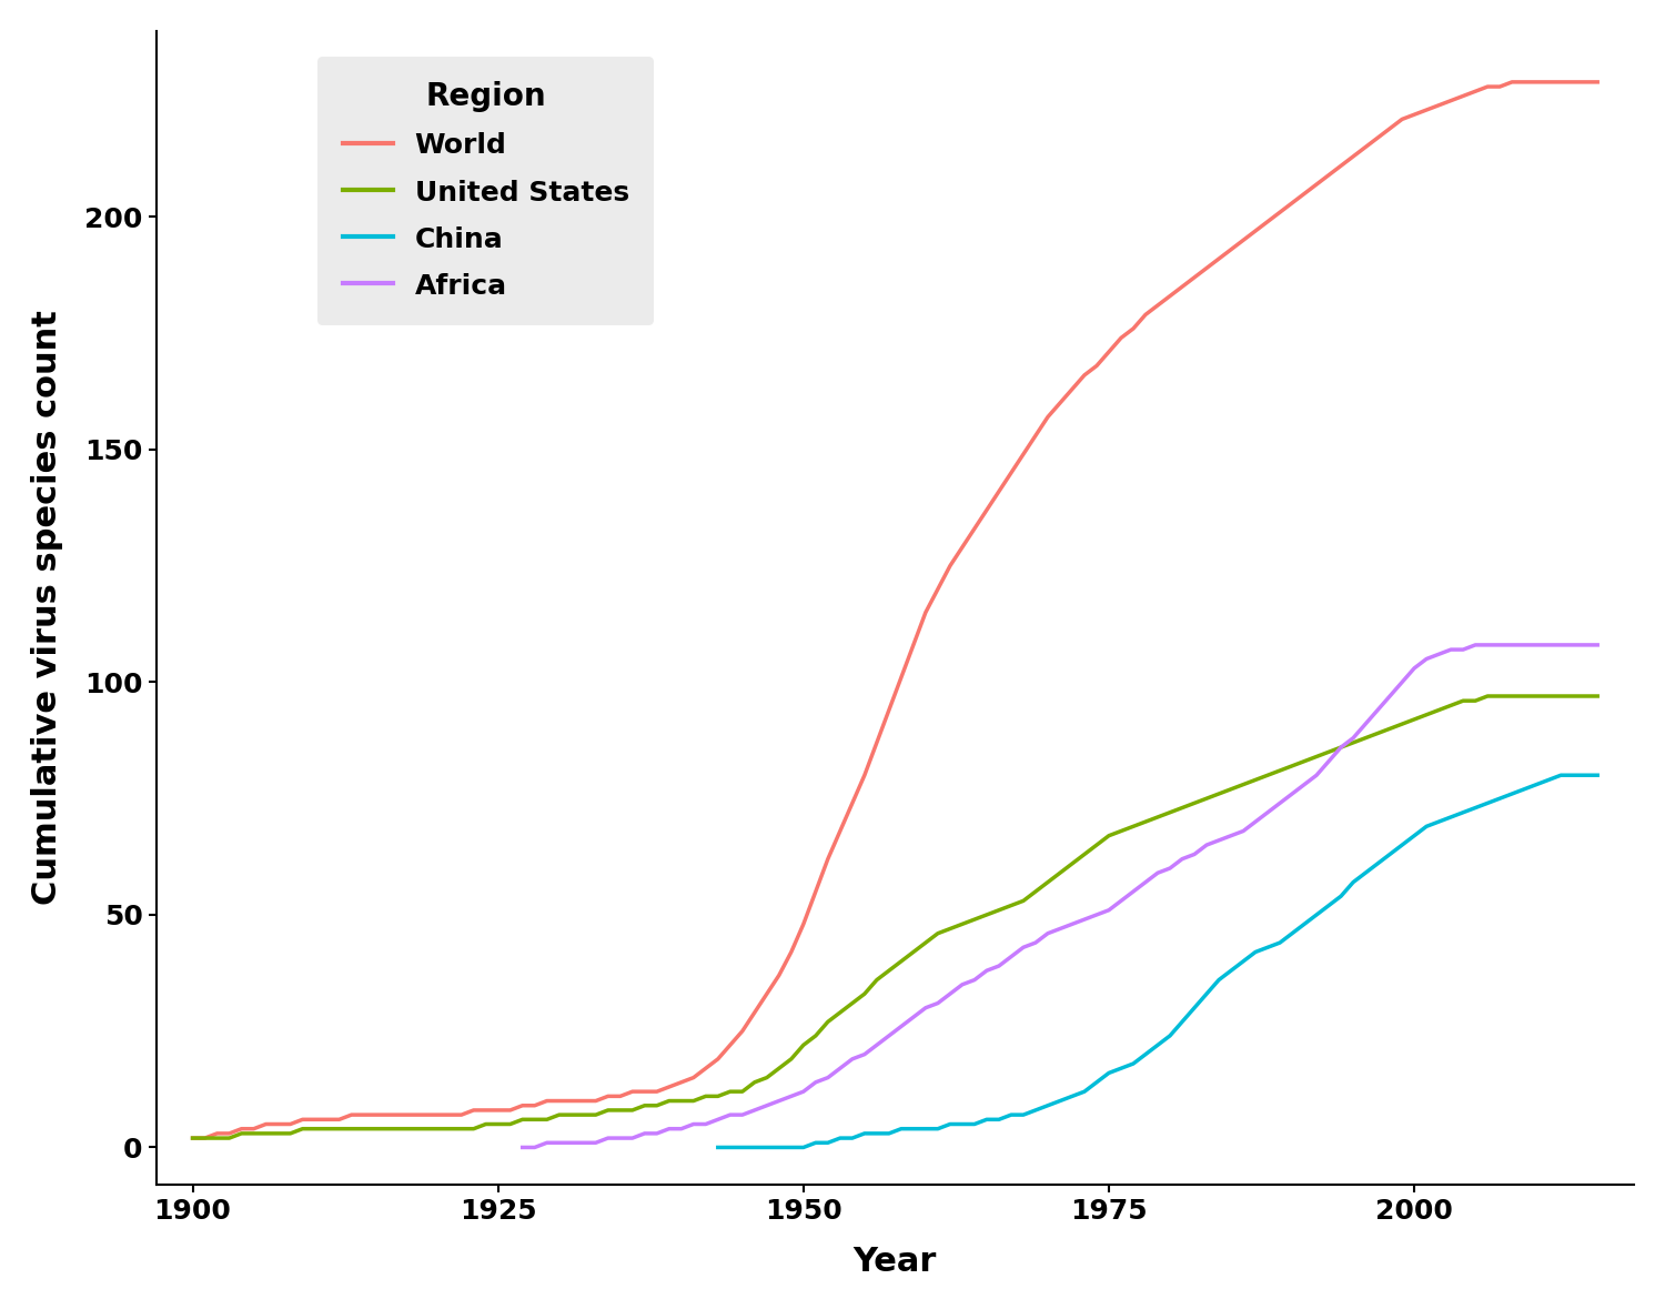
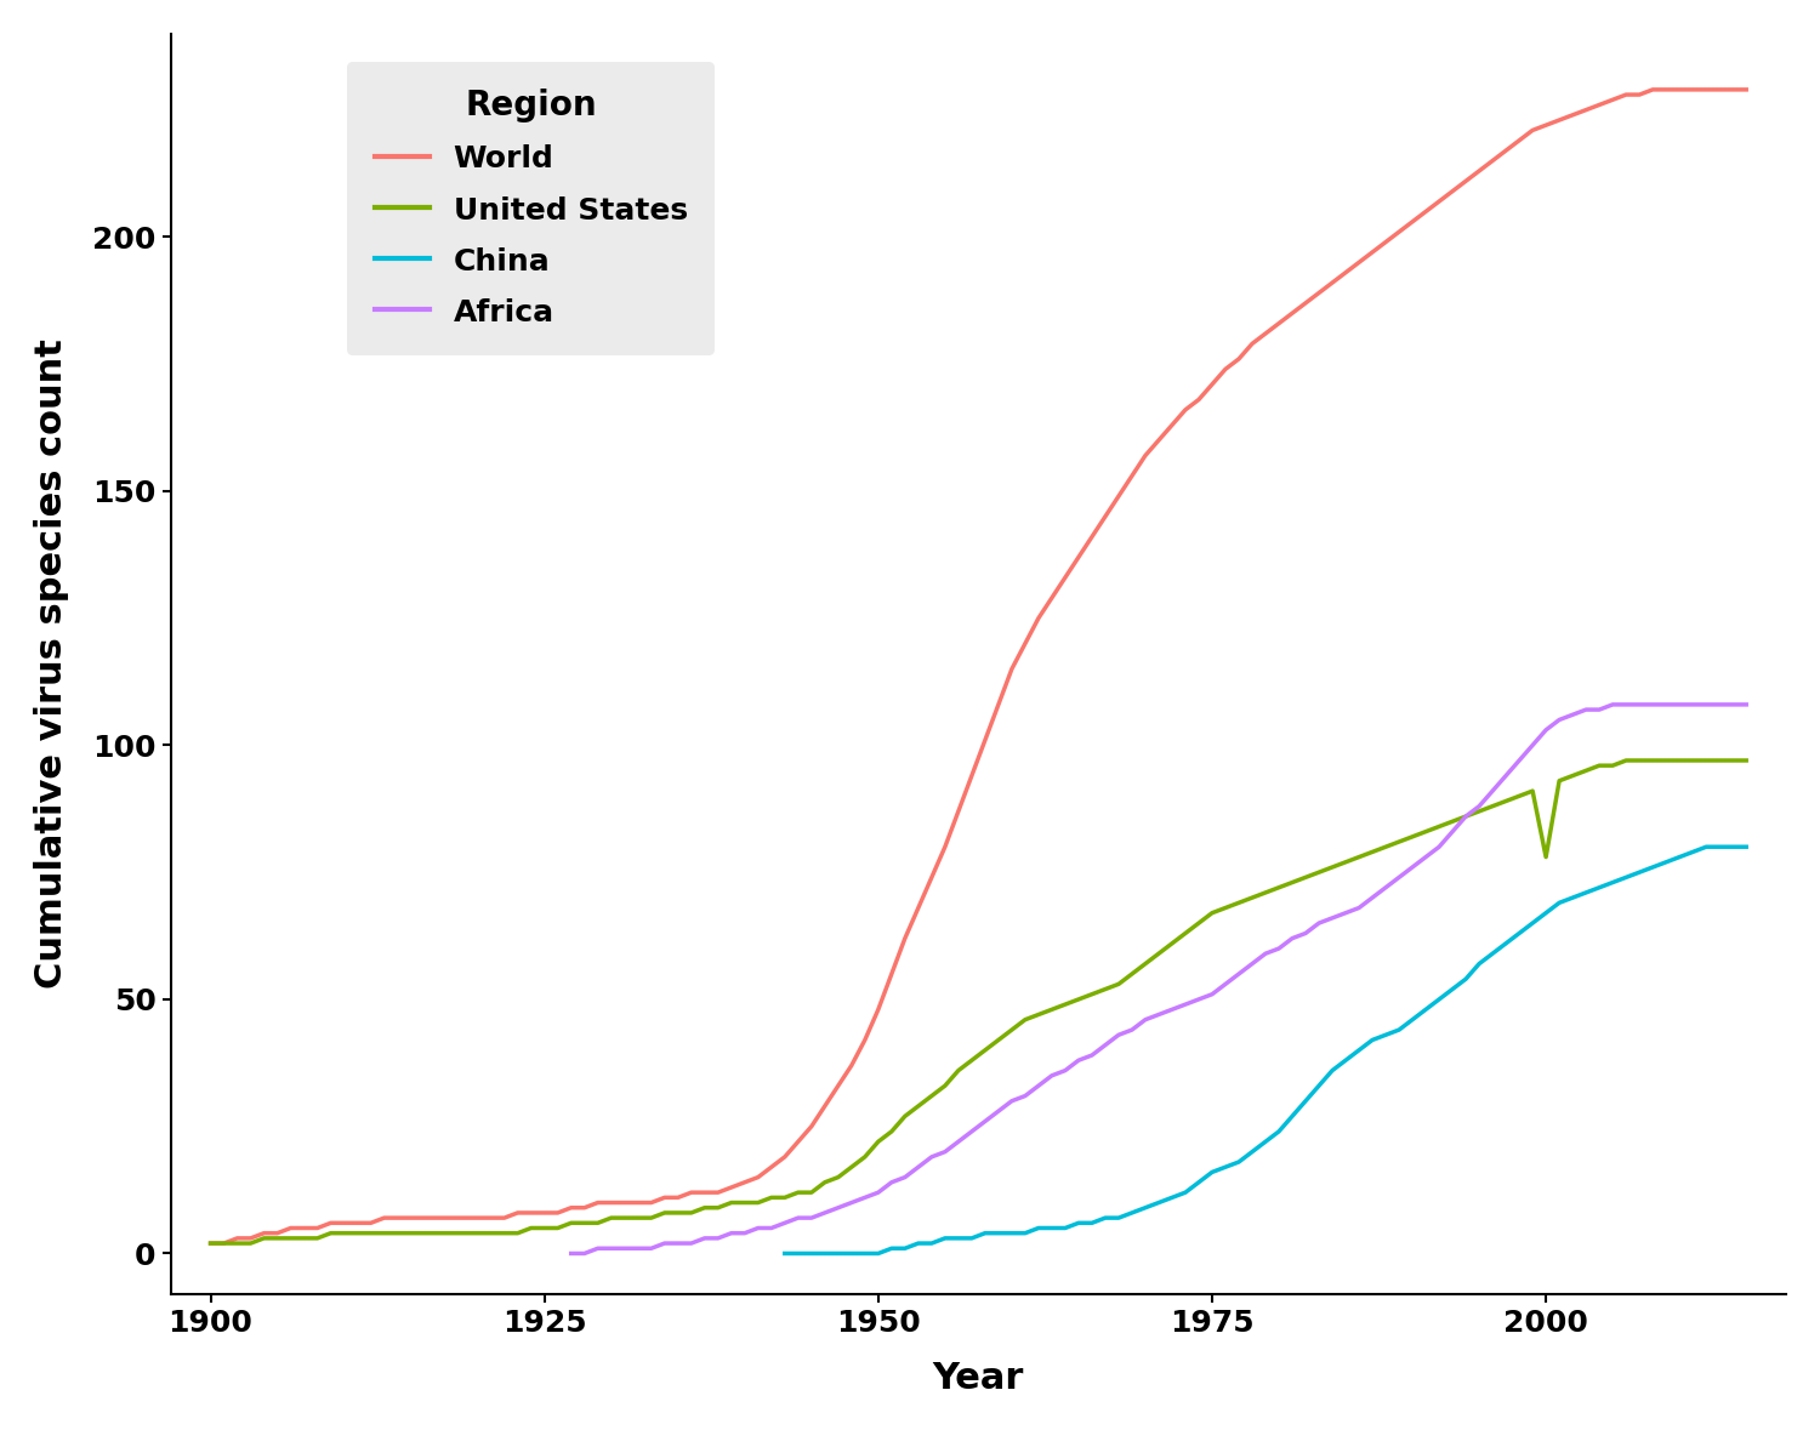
United States/2000: 92 -> 78
